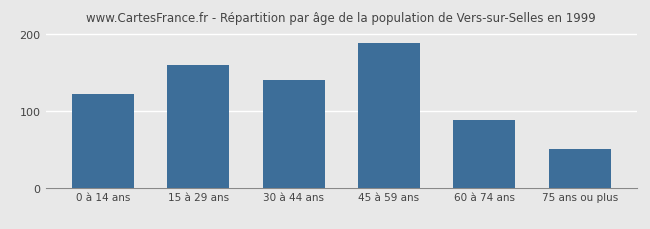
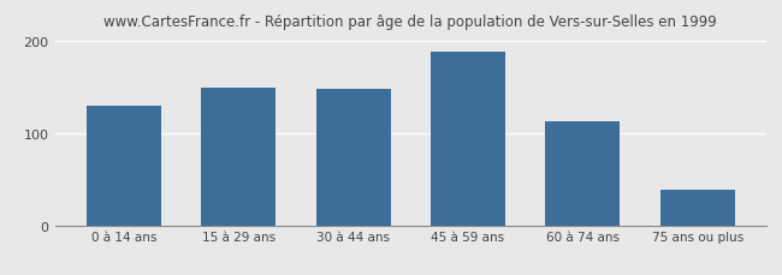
0 à 14 ans: 122 -> 130
15 à 29 ans: 160 -> 150
30 à 44 ans: 140 -> 148
60 à 74 ans: 88 -> 113
75 ans ou plus: 50 -> 38
